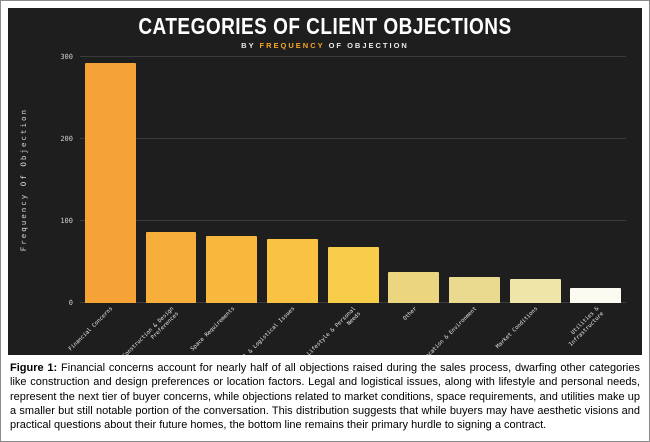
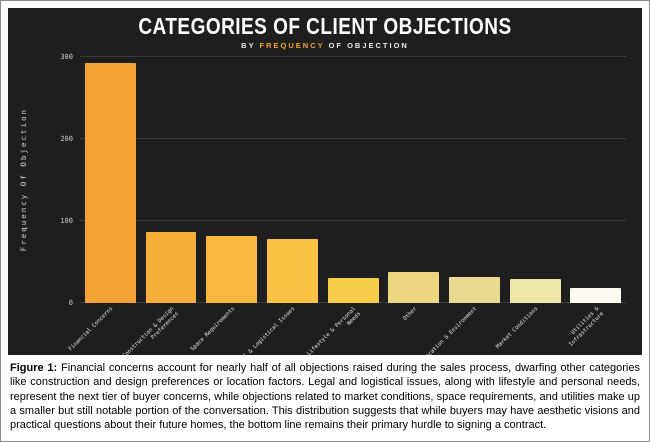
Lifestyle & Personal Needs: 70 -> 30
